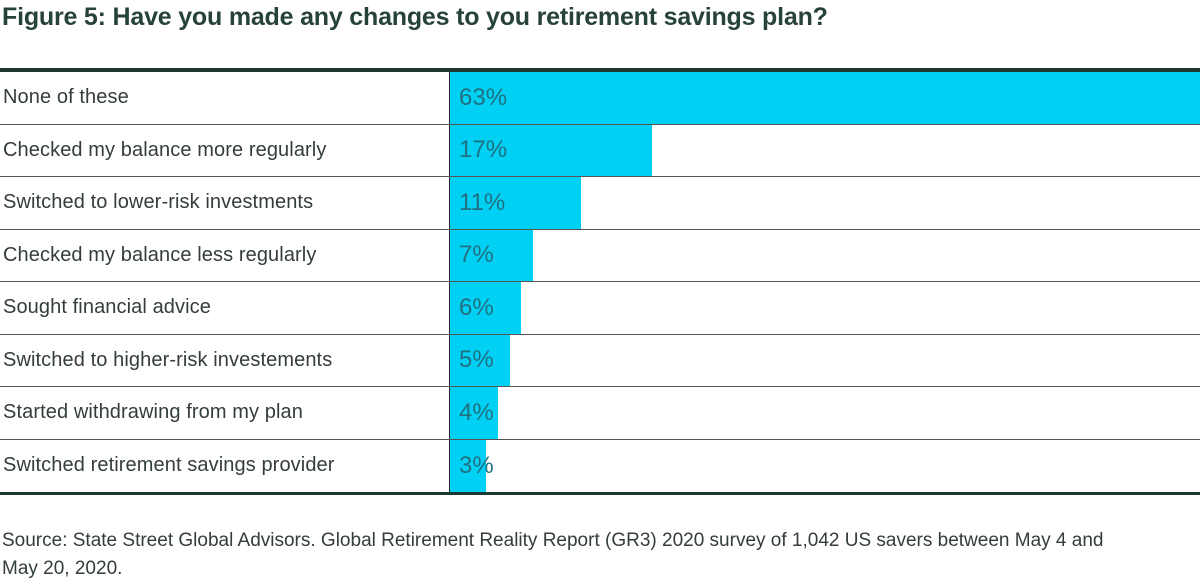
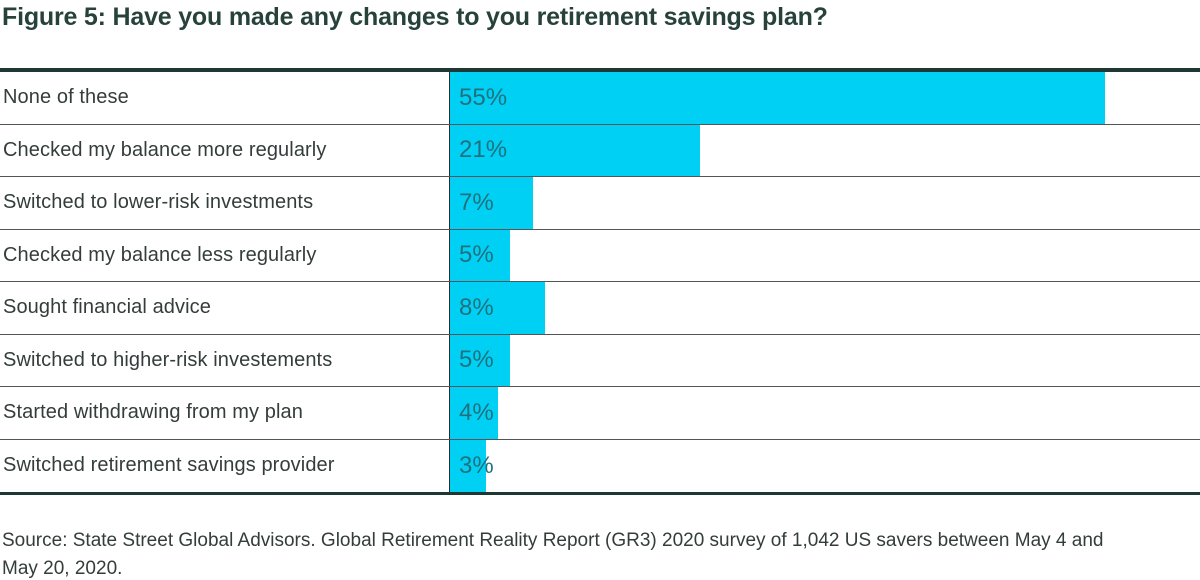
None of these: 63% -> 55%
Checked my balance more regularly: 17% -> 21%
Switched to lower-risk investments: 11% -> 7%
Checked my balance less regularly: 7% -> 5%
Sought financial advice: 6% -> 8%
